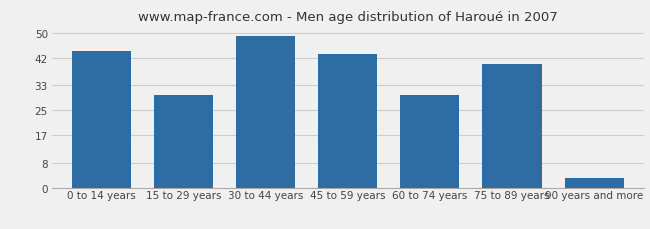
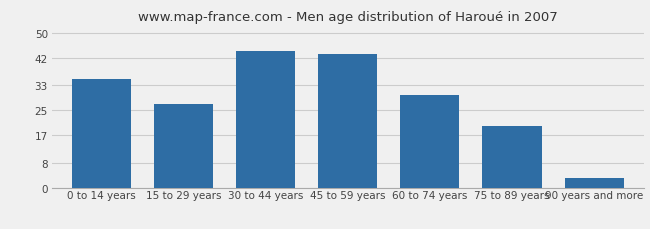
0 to 14 years: 44 -> 35
15 to 29 years: 30 -> 27
30 to 44 years: 49 -> 44
75 to 89 years: 40 -> 20
